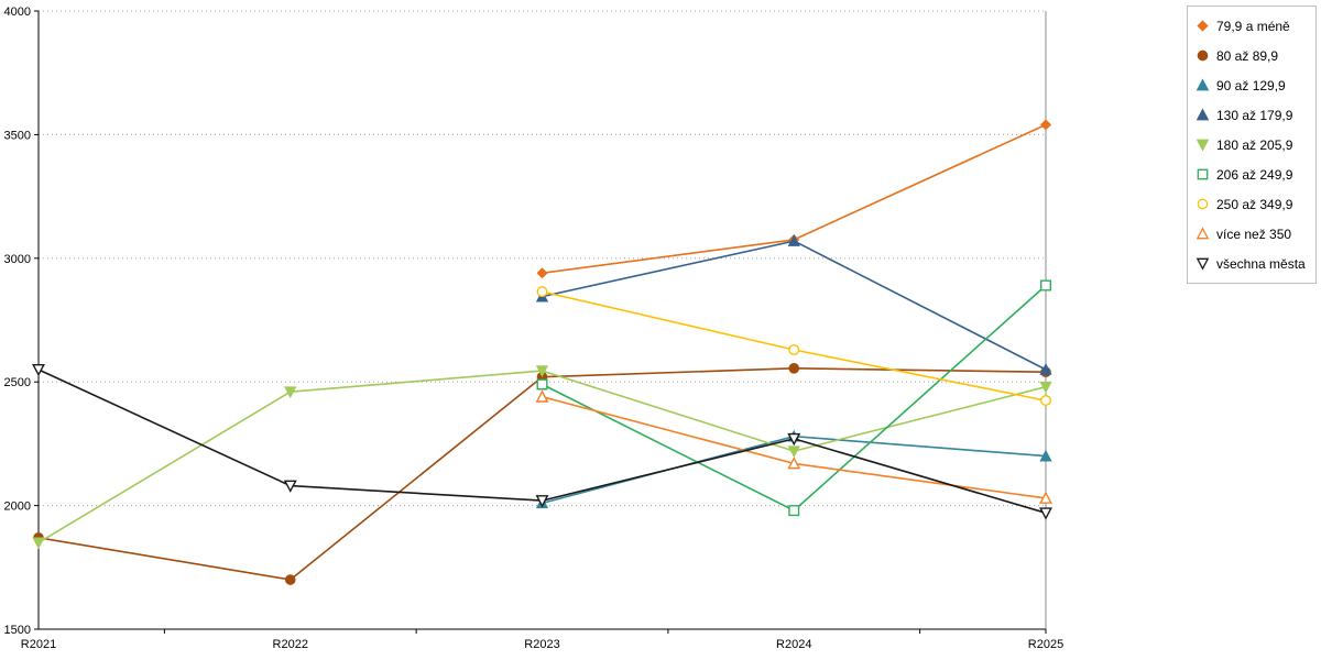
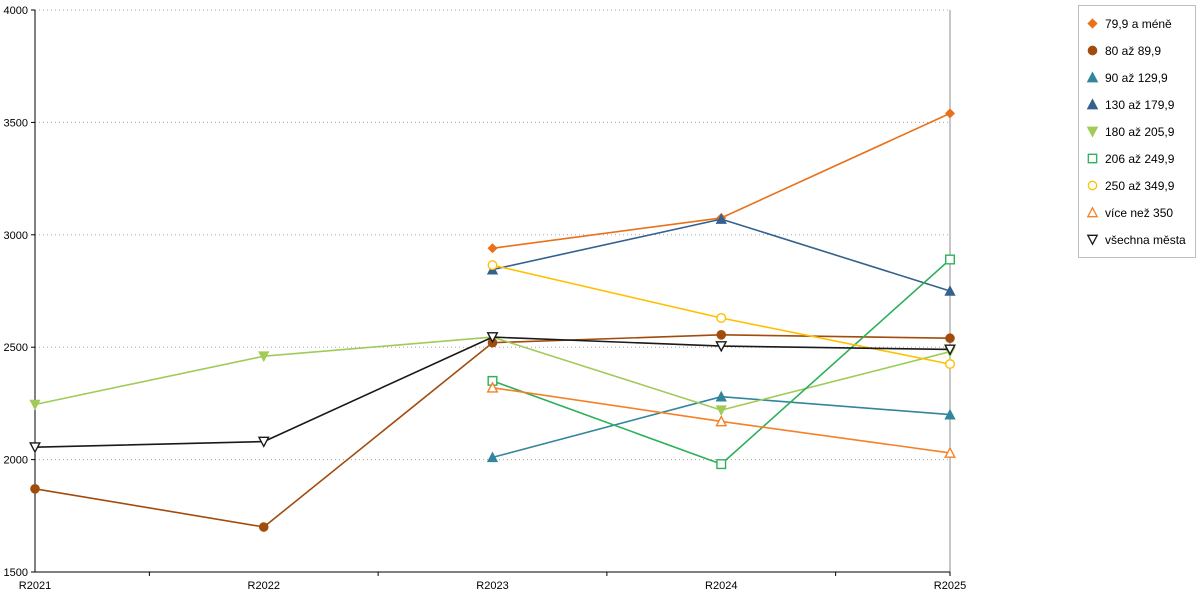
180 až 205,9/R2021: 1850 -> 2240
všechna města/R2021: 2550 -> 2060
206 až 249,9/R2023: 2490 -> 2350
více než 350/R2023: 2440 -> 2320
všechna města/R2023: 2020 -> 2540
všechna města/R2024: 2270 -> 2500
130 až 179,9/R2025: 2550 -> 2750
všechna města/R2025: 1970 -> 2490
